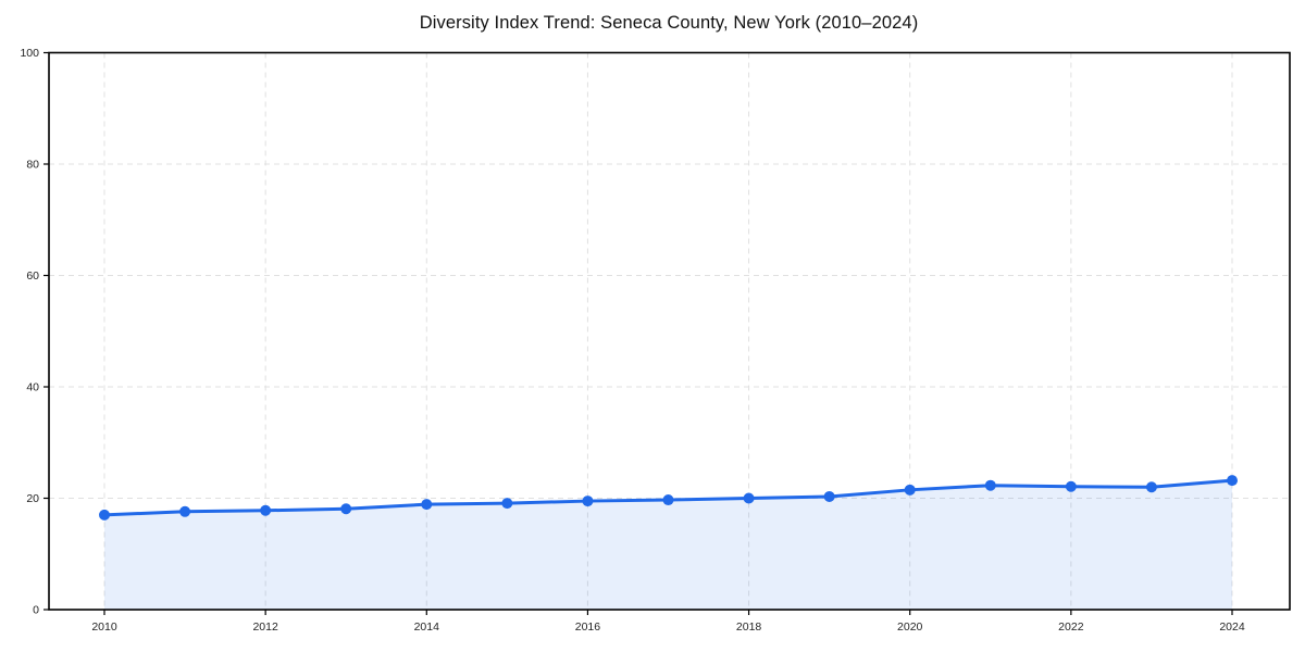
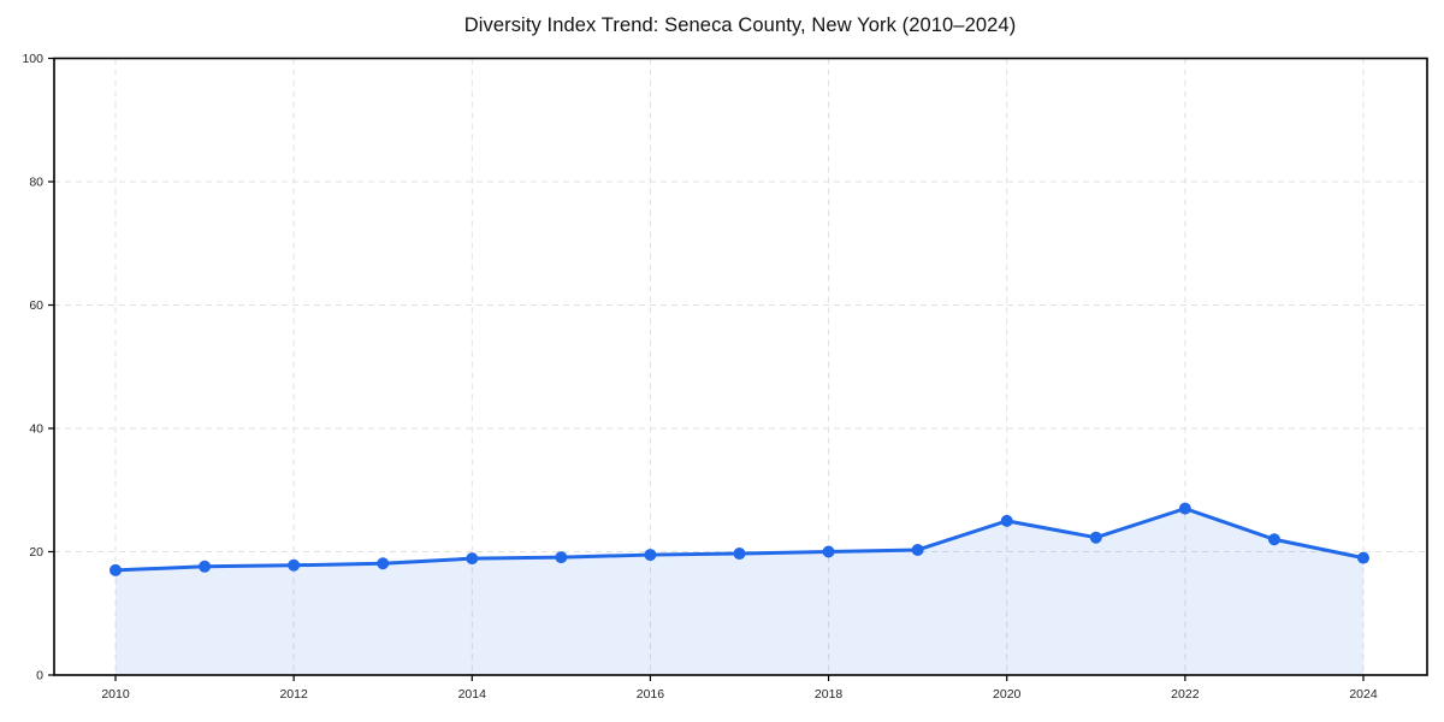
2020: 22 -> 25
2022: 22 -> 27
2024: 23 -> 19
